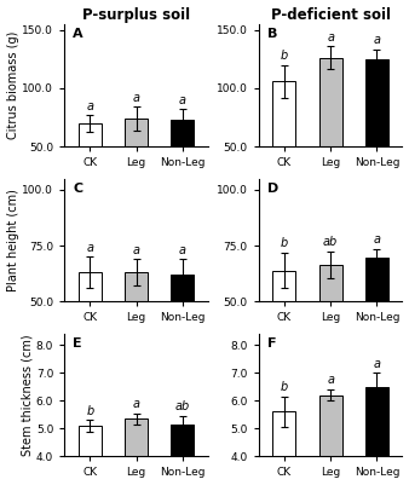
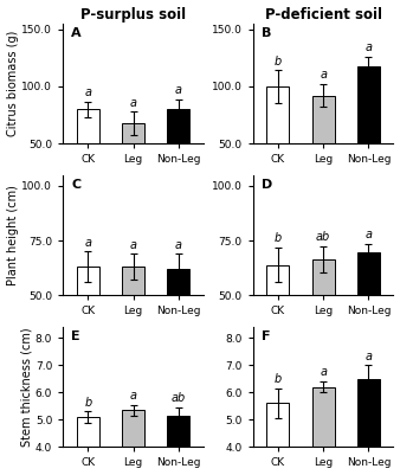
P-surplus soil/CK: 70 -> 80
P-surplus soil/Leg: 74 -> 68
P-surplus soil/Non-Leg: 73 -> 80
P-deficient soil/CK: 106 -> 100
P-deficient soil/Leg: 126 -> 92
P-deficient soil/Non-Leg: 125 -> 118
